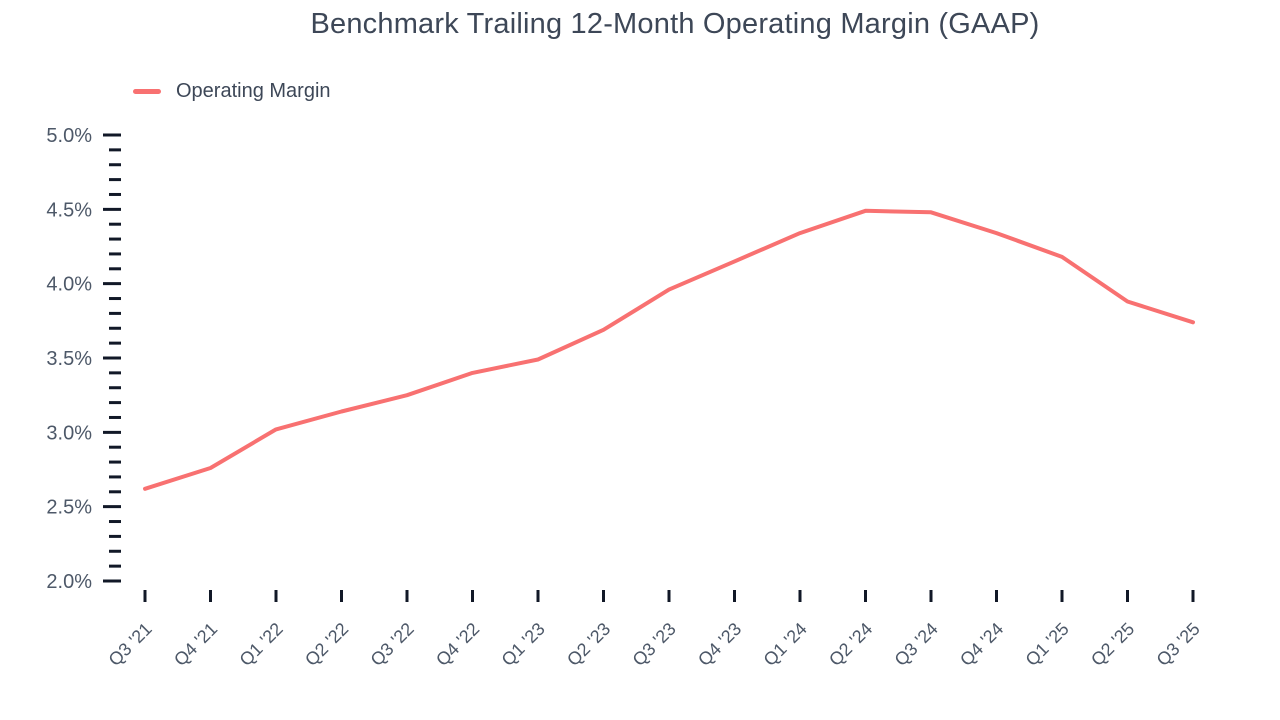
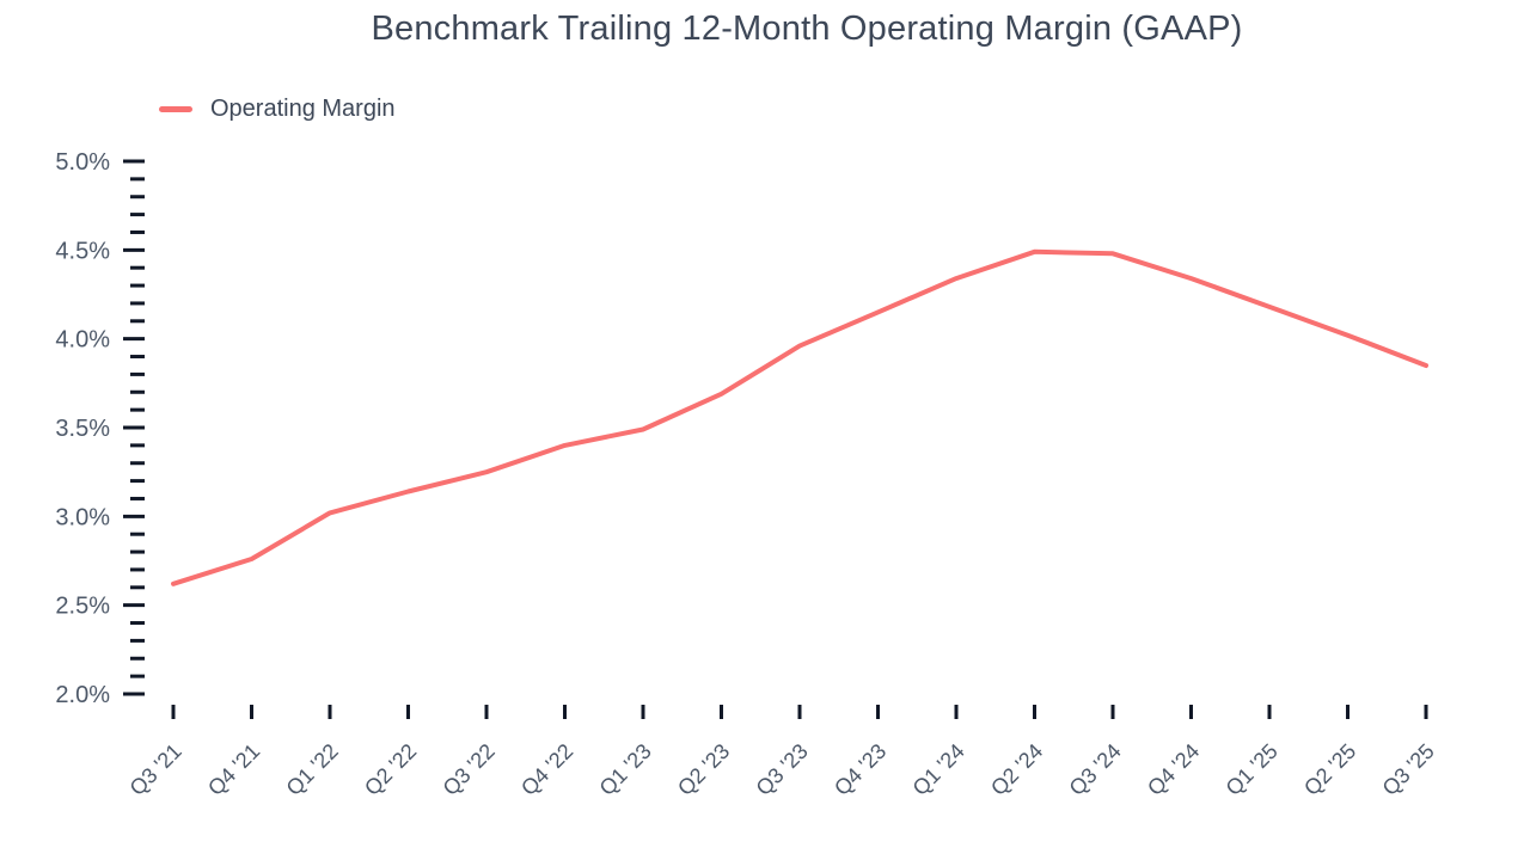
Q2 '25: 3.88% -> 4.02%
Q3 '25: 3.74% -> 3.85%
